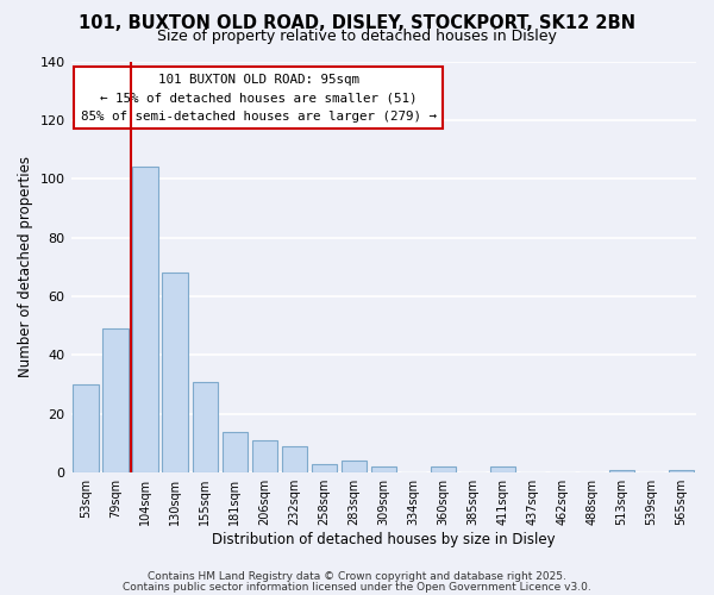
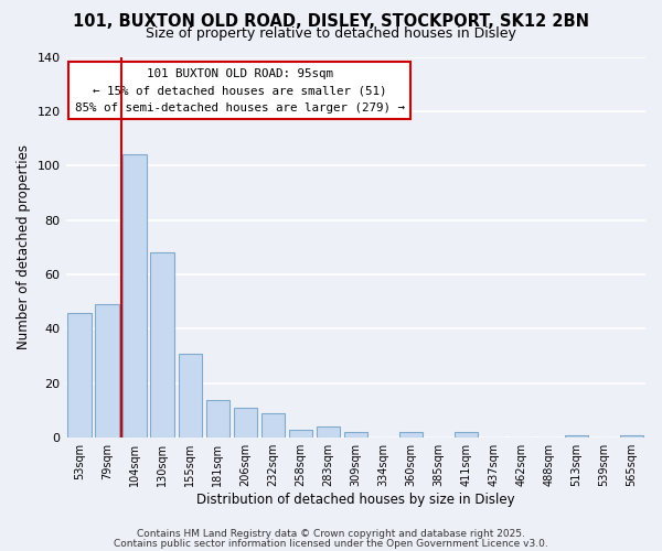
53sqm: 30 -> 46
